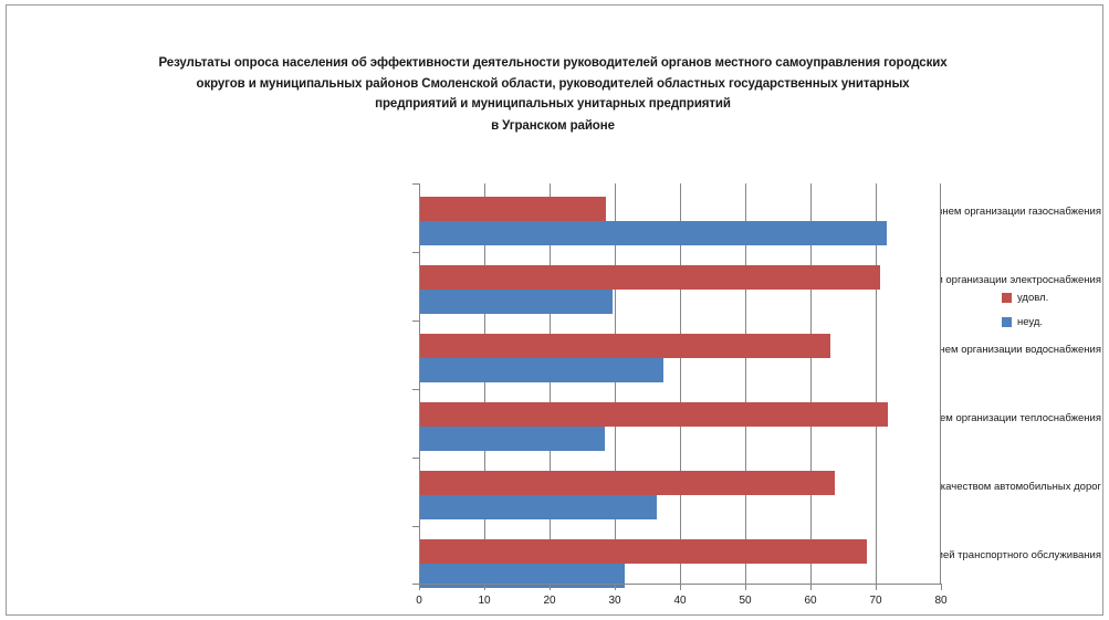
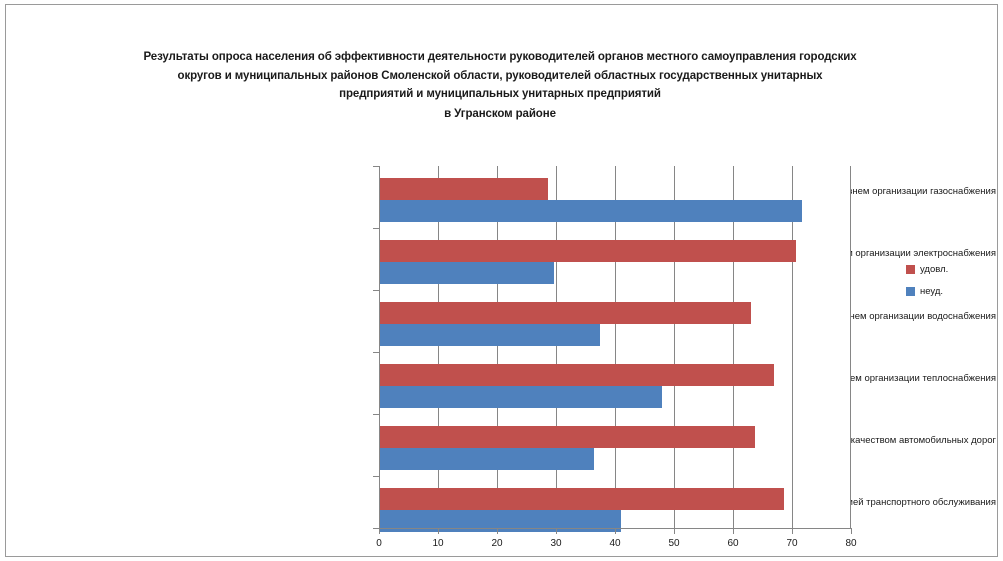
удовл./Удовлетворенность уровнем организации теплоснабжения: 72 -> 67
неуд./Удовлетворенность уровнем организации теплоснабжения: 28 -> 48
неуд./Удовлетворенность организацией транспортного обслуживания: 32 -> 41
